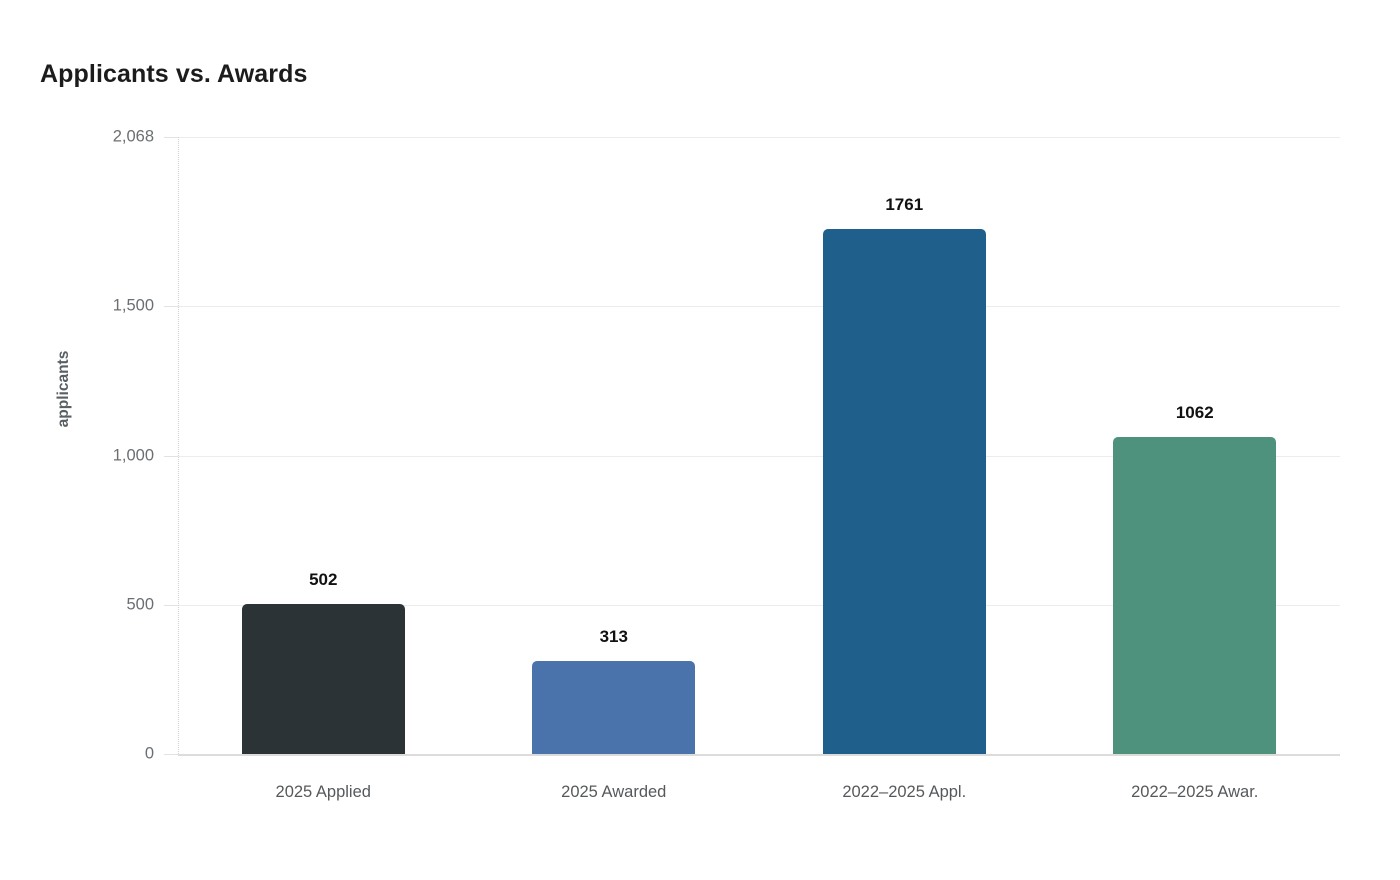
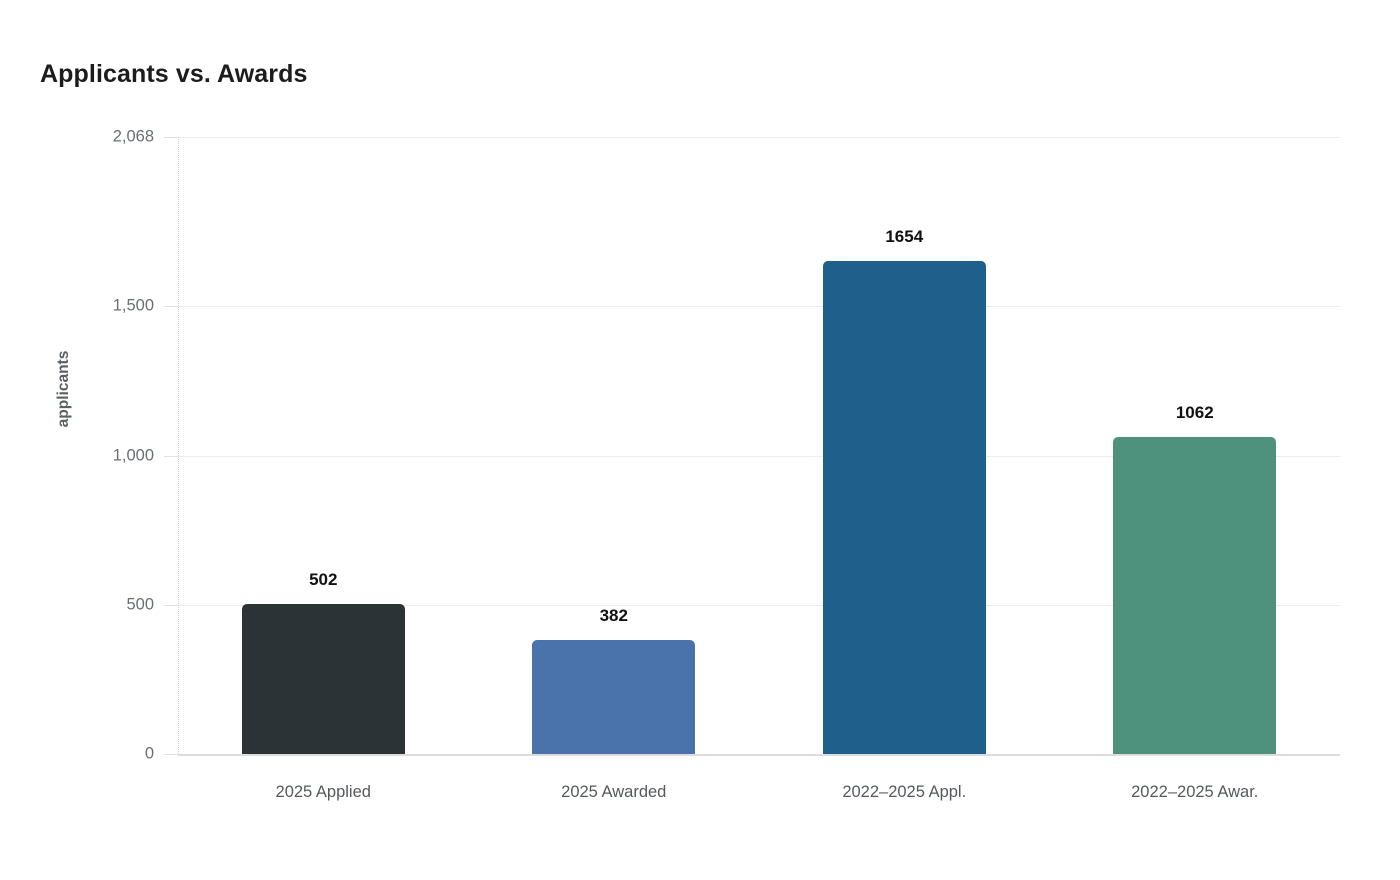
2025 Awarded: 313 -> 382
2022–2025 Appl.: 1761 -> 1654
